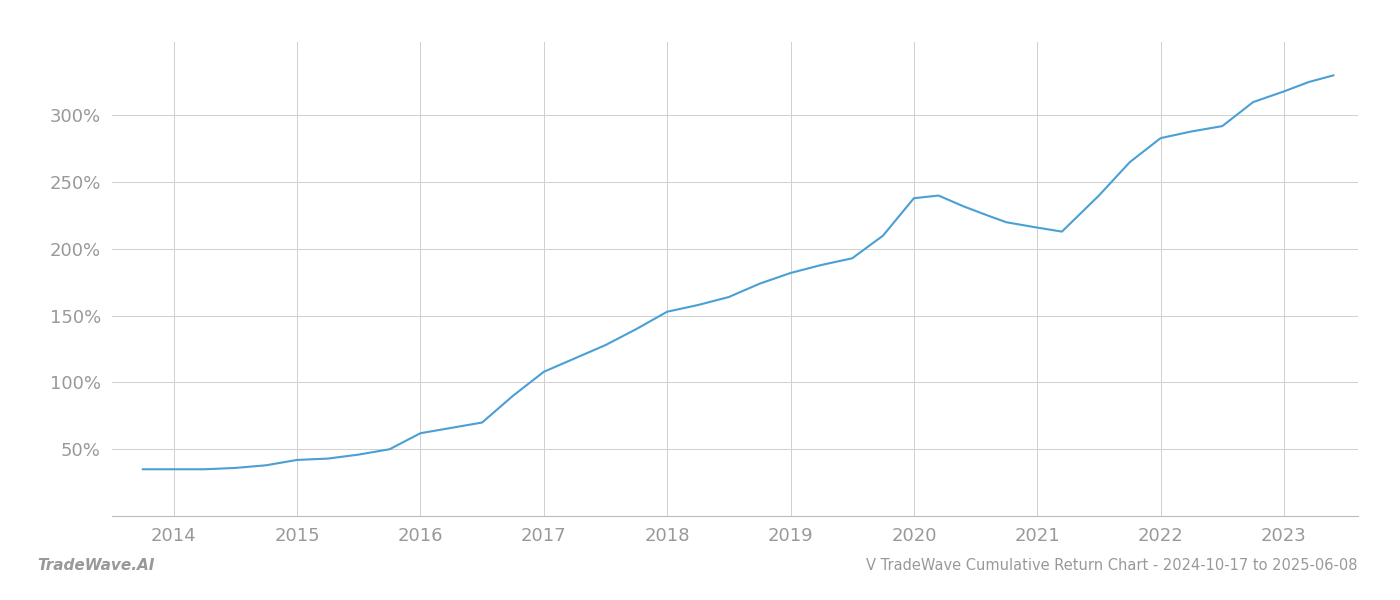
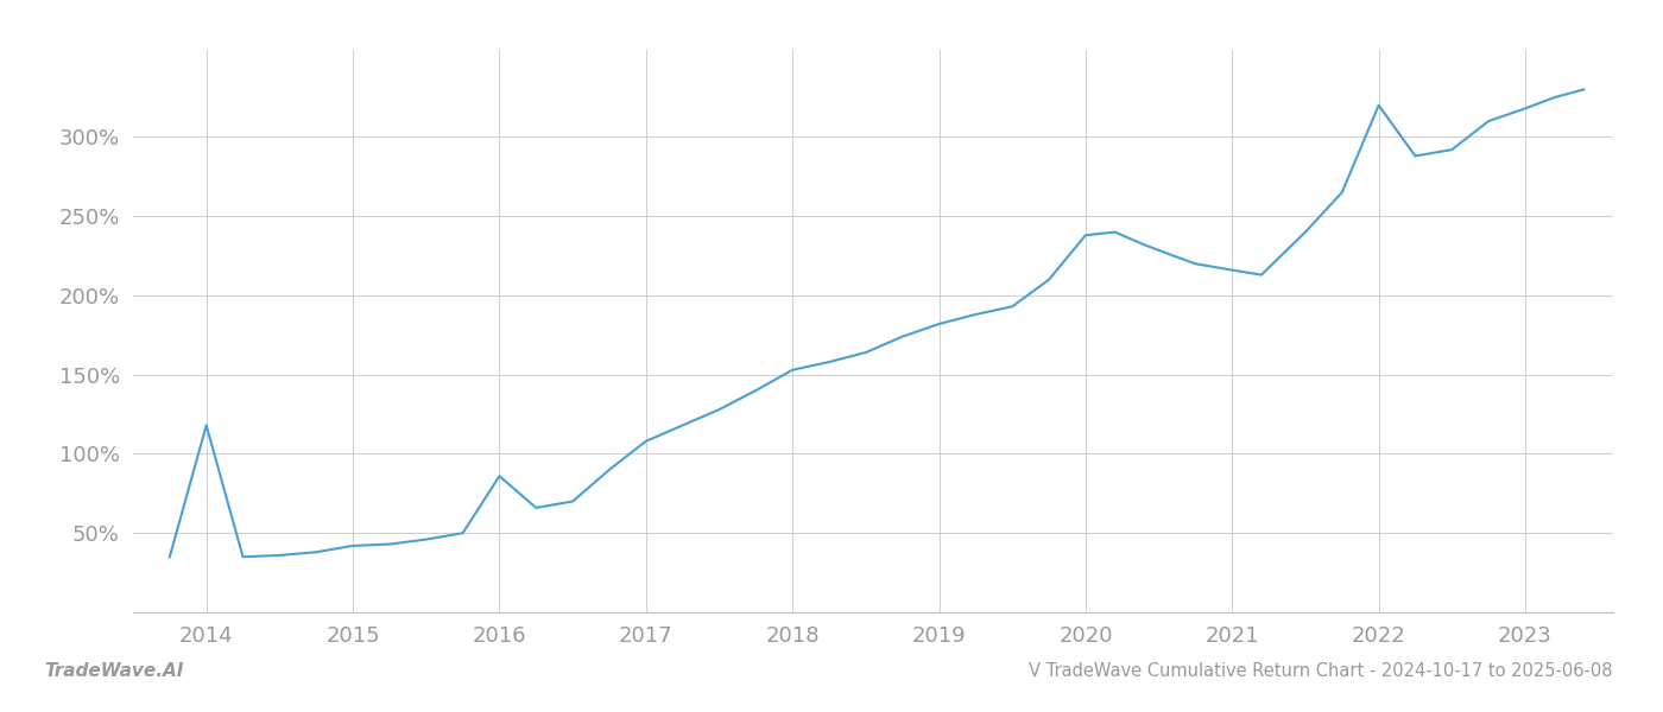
2014: 35% -> 118%
2016: 62% -> 86%
2022: 283% -> 320%
